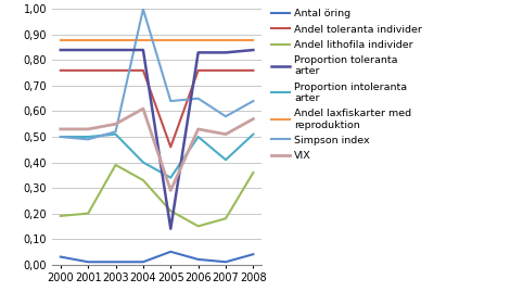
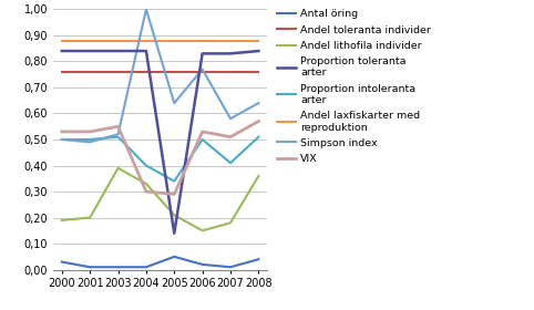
VIX/2004: 0,61 -> 0,30
Andel toleranta individer/2005: 0,46 -> 0,76
Simpson index/2006: 0,65 -> 0,77
